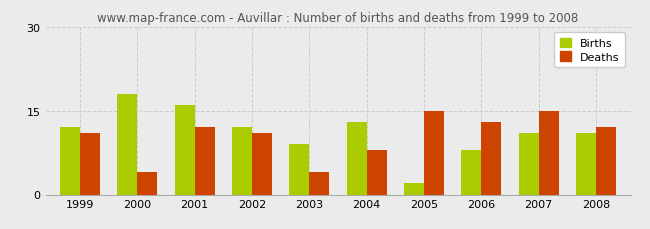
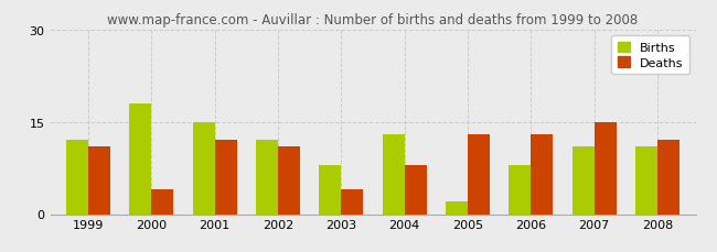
Births/2001: 16 -> 15
Births/2003: 9 -> 8
Deaths/2005: 15 -> 13
